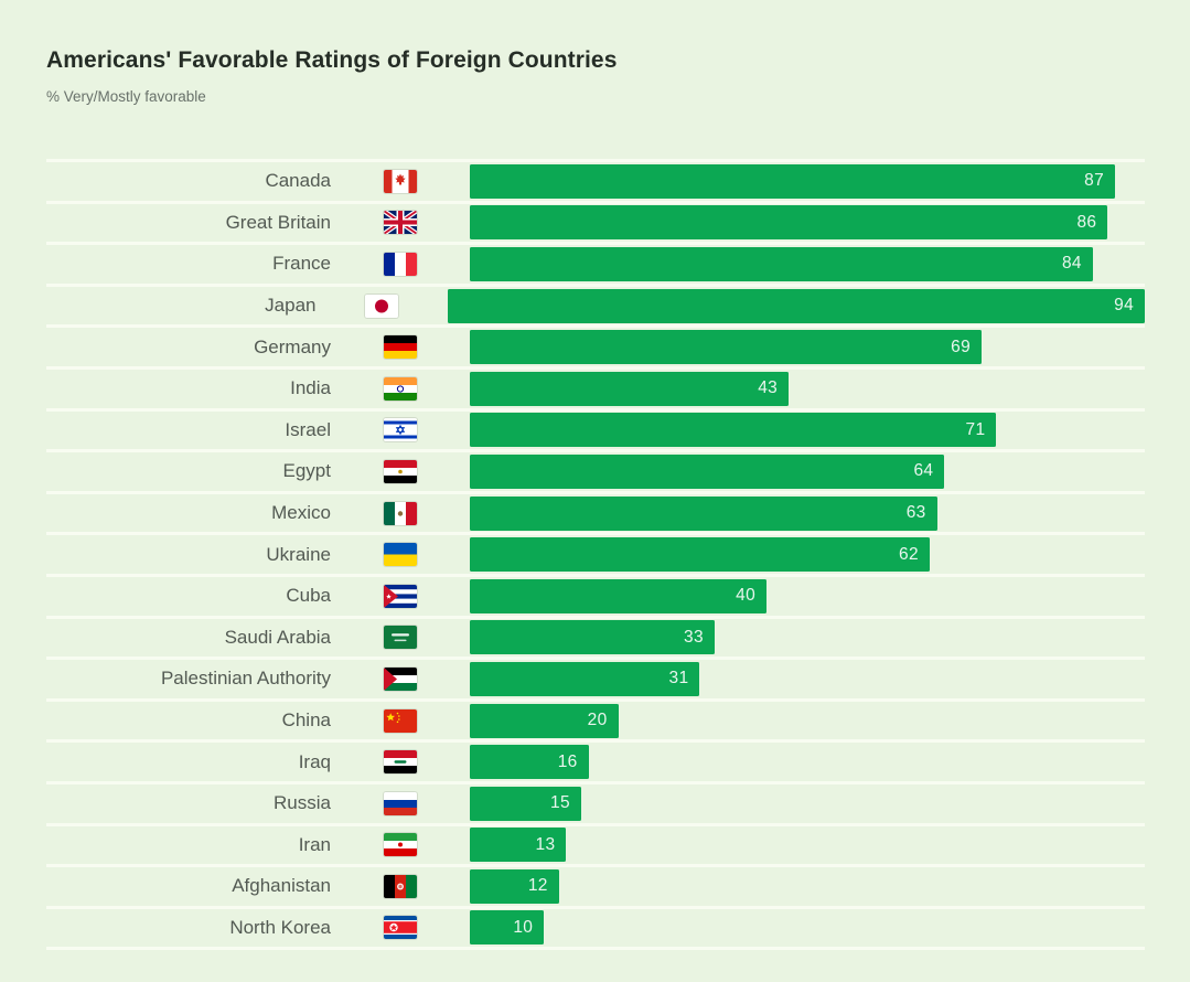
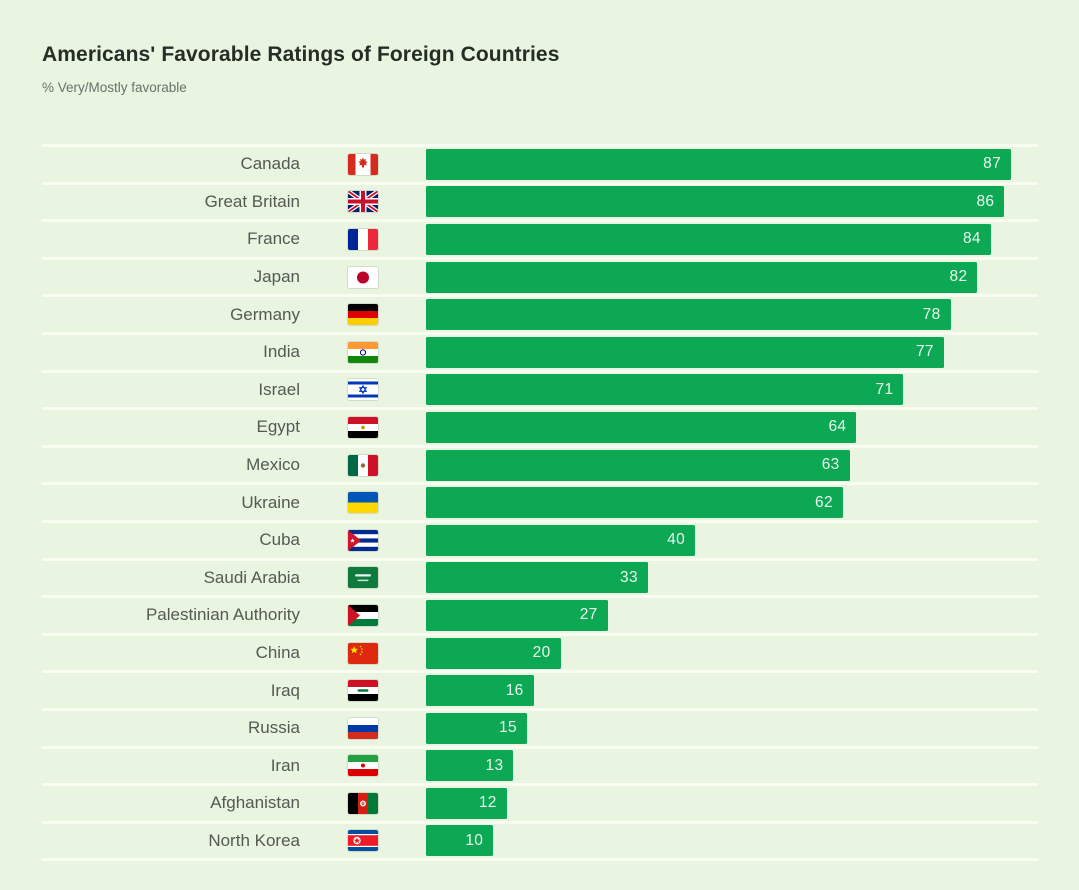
Japan: 94 -> 82
Germany: 69 -> 78
India: 43 -> 77
Palestinian Authority: 31 -> 27
